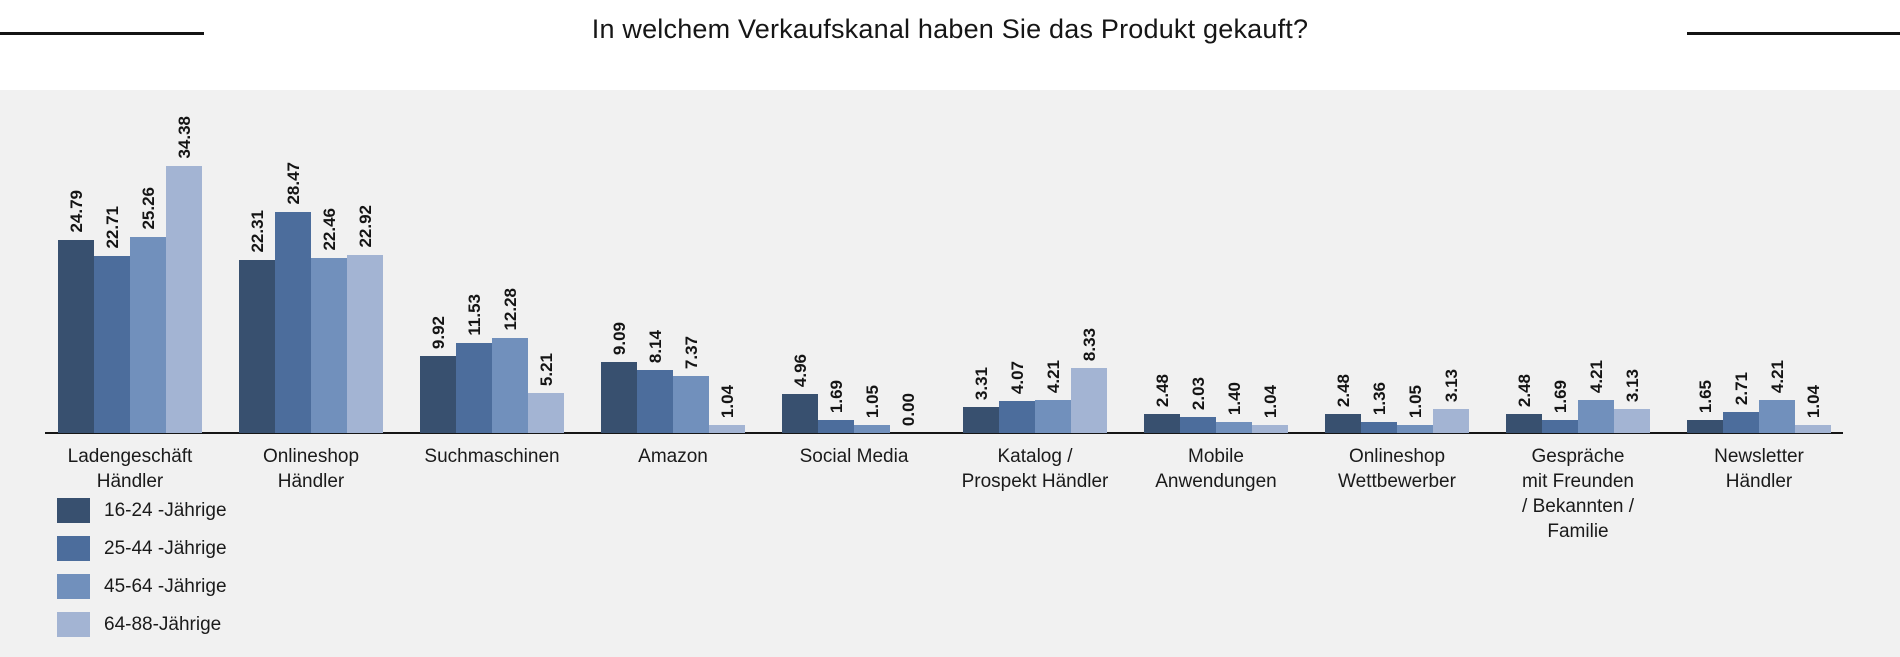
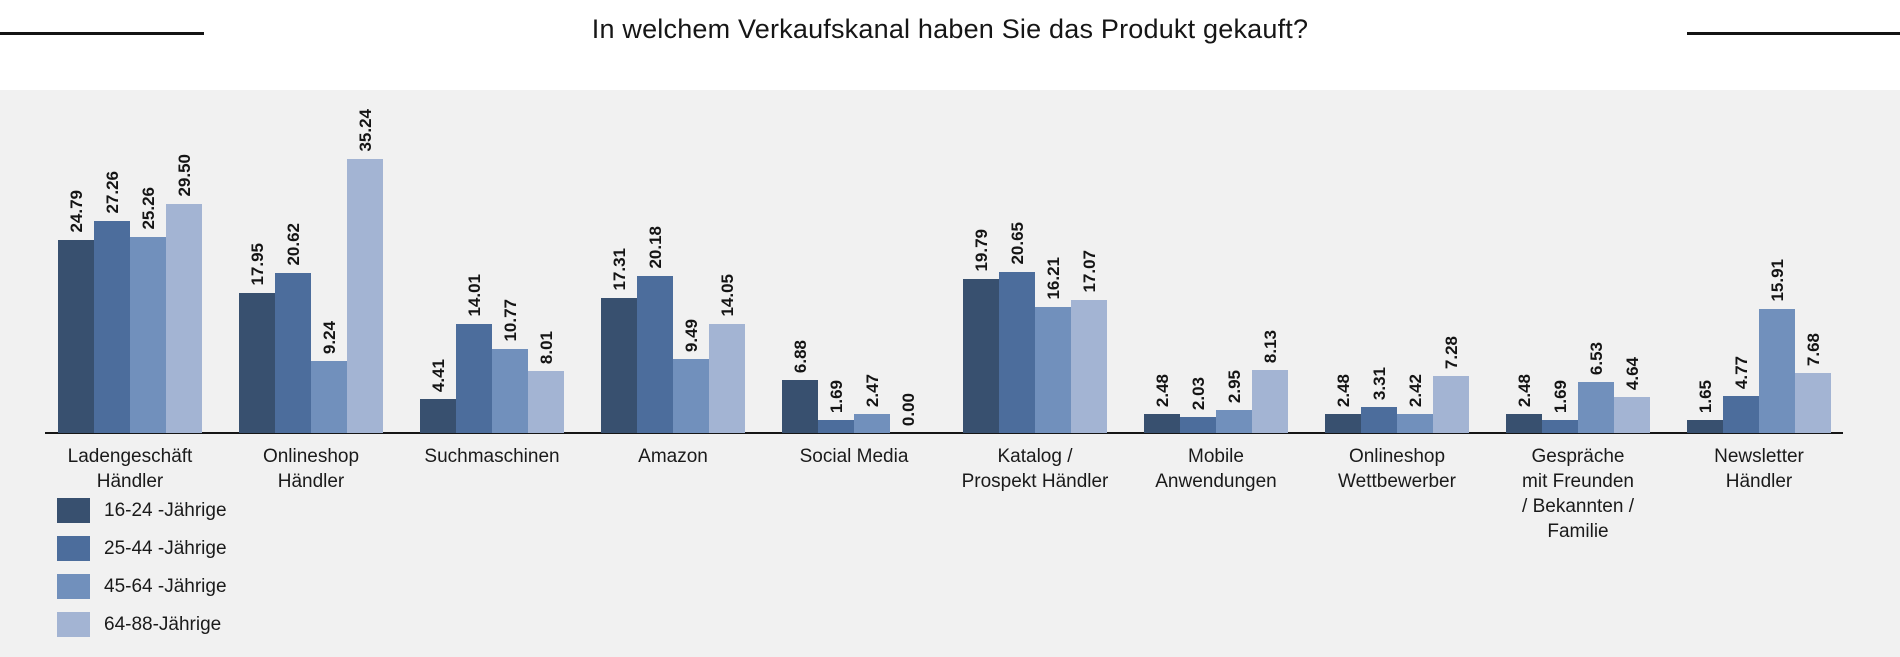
25-44 -Jährige/Ladengeschäft Händler: 22.71 -> 27.26
64-88-Jährige/Ladengeschäft Händler: 34.38 -> 29.50
16-24 -Jährige/Onlineshop Händler: 22.31 -> 17.95
25-44 -Jährige/Onlineshop Händler: 28.47 -> 20.62
45-64 -Jährige/Onlineshop Händler: 22.46 -> 9.24
64-88-Jährige/Onlineshop Händler: 22.92 -> 35.24
16-24 -Jährige/Suchmaschinen: 9.92 -> 4.41
25-44 -Jährige/Suchmaschinen: 11.53 -> 14.01
45-64 -Jährige/Suchmaschinen: 12.28 -> 10.77
64-88-Jährige/Suchmaschinen: 5.21 -> 8.01
16-24 -Jährige/Amazon: 9.09 -> 17.31
25-44 -Jährige/Amazon: 8.14 -> 20.18
45-64 -Jährige/Amazon: 7.37 -> 9.49
64-88-Jährige/Amazon: 1.04 -> 14.05
16-24 -Jährige/Social Media: 4.96 -> 6.88
45-64 -Jährige/Social Media: 1.05 -> 2.47
16-24 -Jährige/Katalog / Prospekt Händler: 3.31 -> 19.79
25-44 -Jährige/Katalog / Prospekt Händler: 4.07 -> 20.65
45-64 -Jährige/Katalog / Prospekt Händler: 4.21 -> 16.21
64-88-Jährige/Katalog / Prospekt Händler: 8.33 -> 17.07
45-64 -Jährige/Mobile Anwendungen: 1.40 -> 2.95
64-88-Jährige/Mobile Anwendungen: 1.04 -> 8.13
25-44 -Jährige/Onlineshop Wettbewerber: 1.36 -> 3.31
45-64 -Jährige/Onlineshop Wettbewerber: 1.05 -> 2.42
64-88-Jährige/Onlineshop Wettbewerber: 3.13 -> 7.28
45-64 -Jährige/Gespräche mit Freunden / Bekannten / Familie: 4.21 -> 6.53
64-88-Jährige/Gespräche mit Freunden / Bekannten / Familie: 3.13 -> 4.64
25-44 -Jährige/Newsletter Händler: 2.71 -> 4.77
45-64 -Jährige/Newsletter Händler: 4.21 -> 15.91
64-88-Jährige/Newsletter Händler: 1.04 -> 7.68
